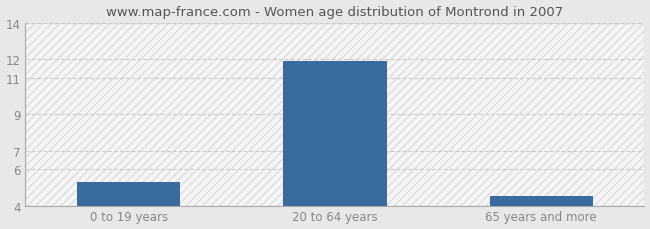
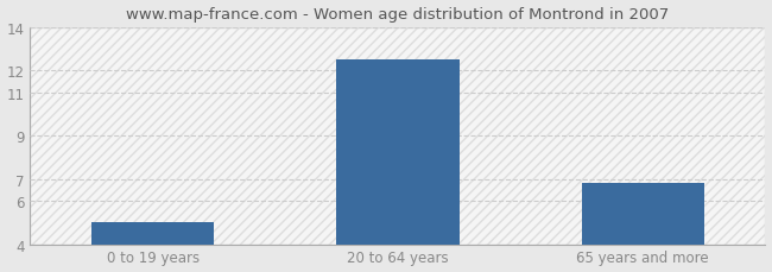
0 to 19 years: 5.3 -> 5.0
20 to 64 years: 11.9 -> 12.5
65 years and more: 4.5 -> 6.8
